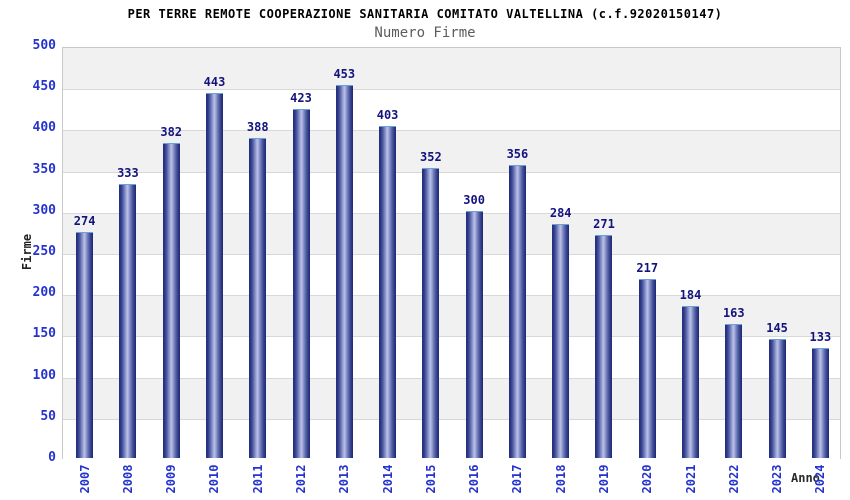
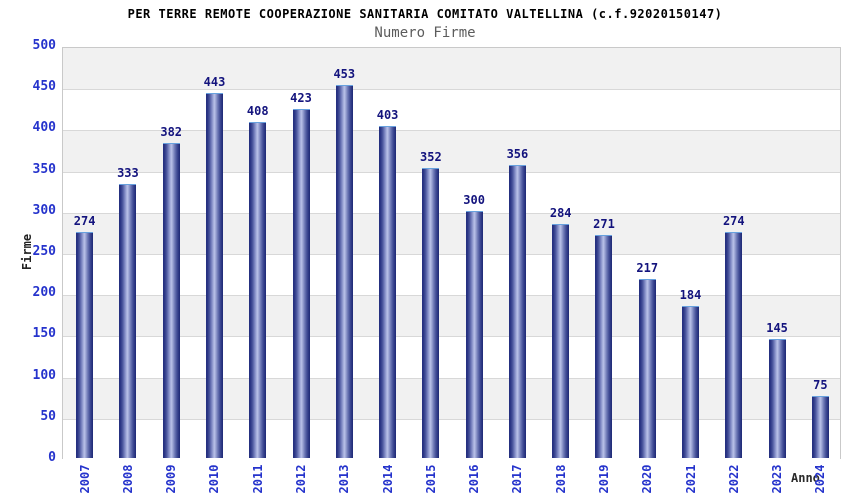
2011: 388 -> 408
2022: 163 -> 274
2024: 133 -> 75
